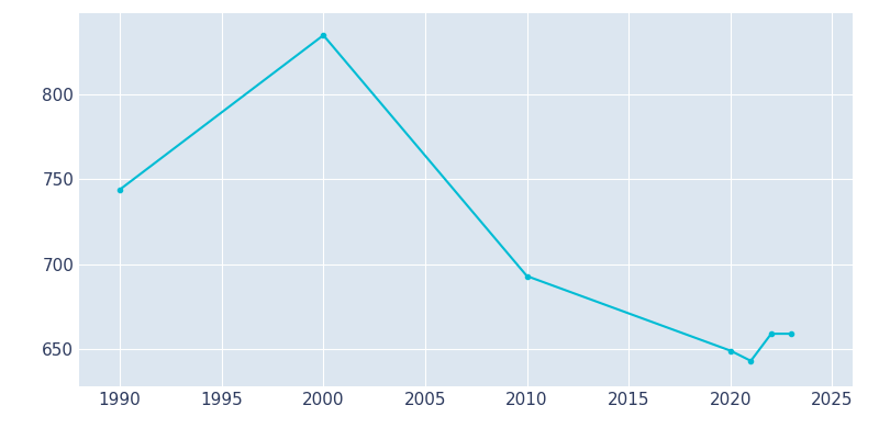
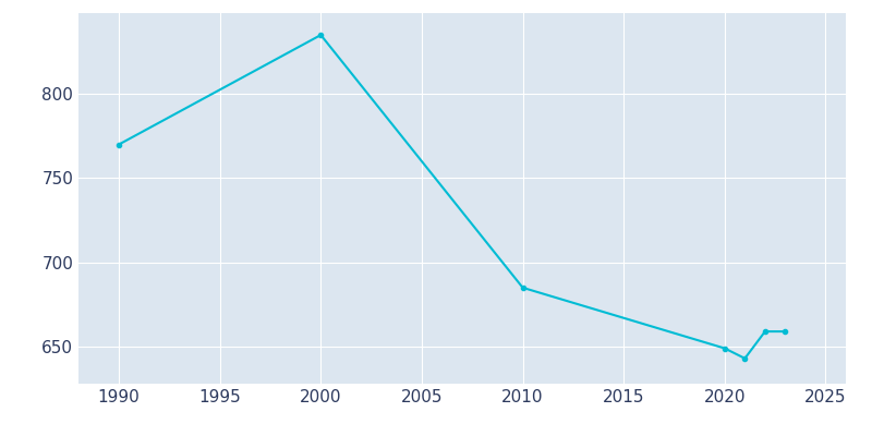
1990: 744 -> 770
2010: 693 -> 685
